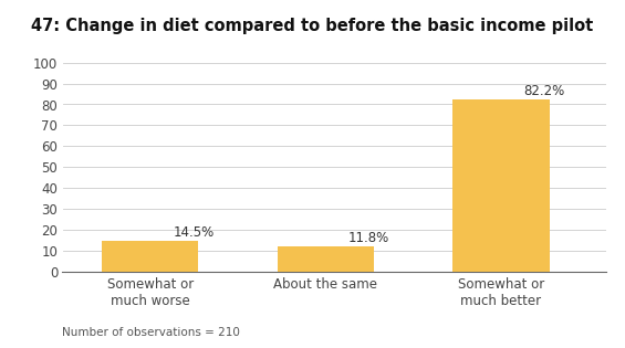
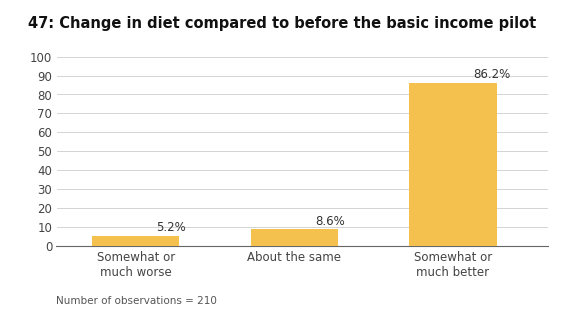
Somewhat or much worse: 14.5% -> 5.2%
About the same: 11.8% -> 8.6%
Somewhat or much better: 82.2% -> 86.2%
